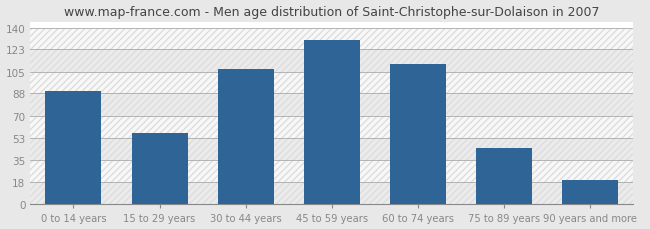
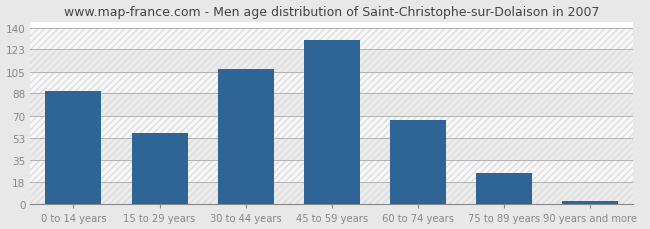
60 to 74 years: 111 -> 67
75 to 89 years: 45 -> 25
90 years and more: 19 -> 3
